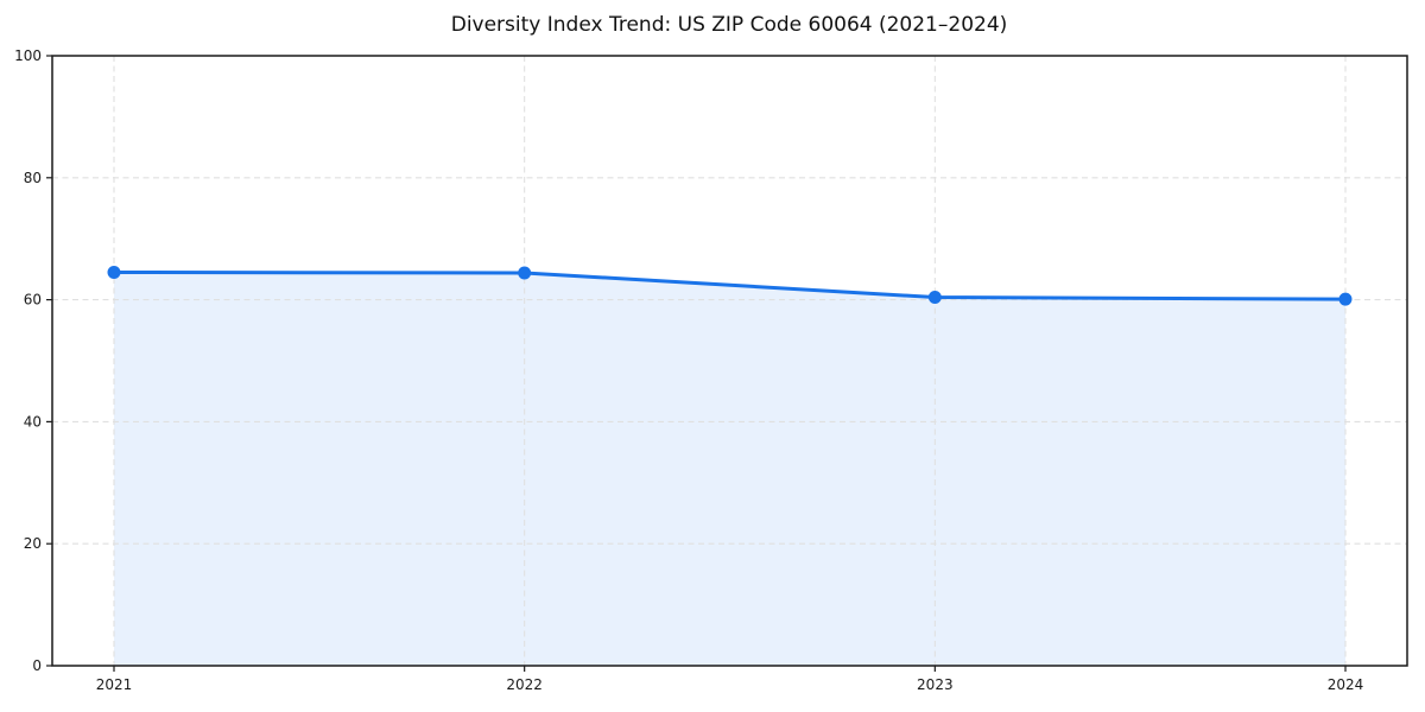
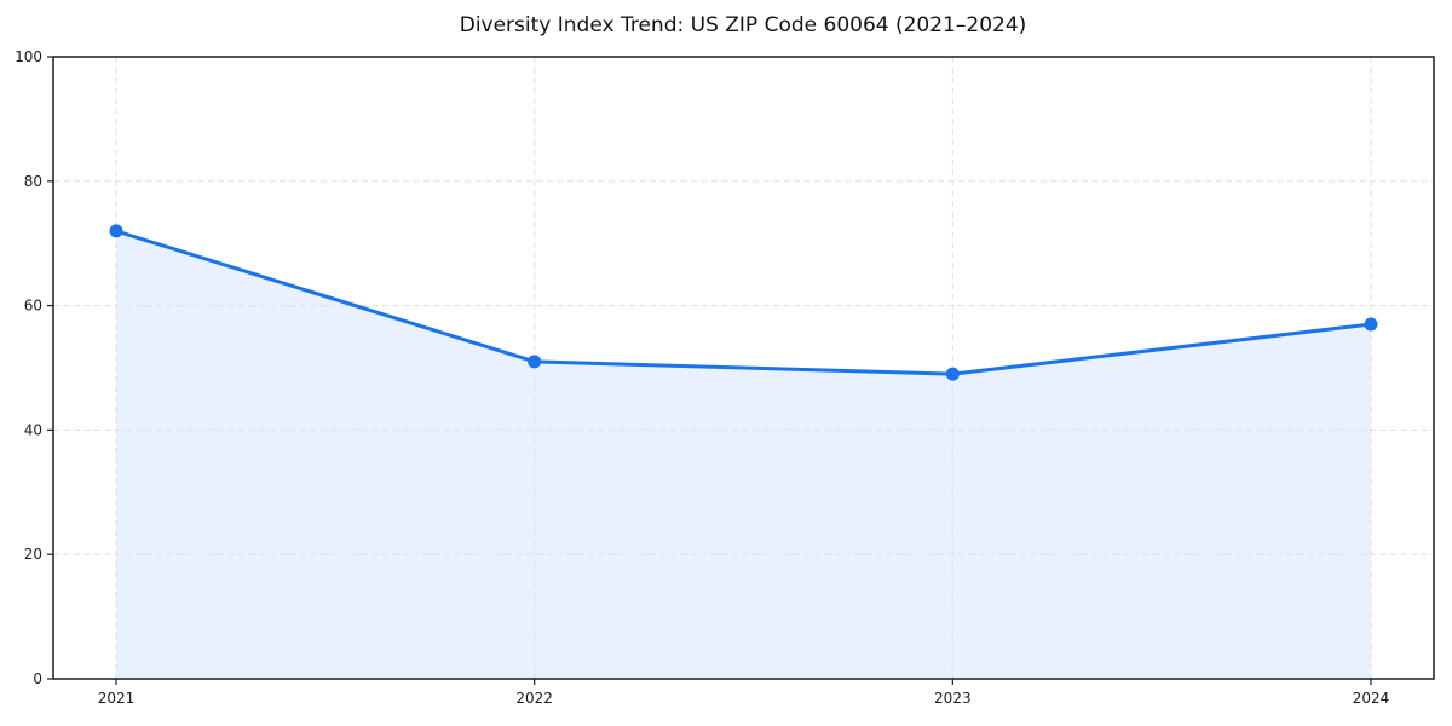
2021: 64 -> 72
2022: 64 -> 51
2023: 60 -> 49
2024: 60 -> 57
